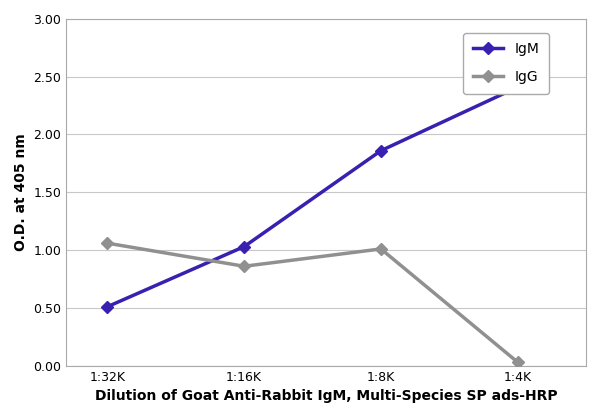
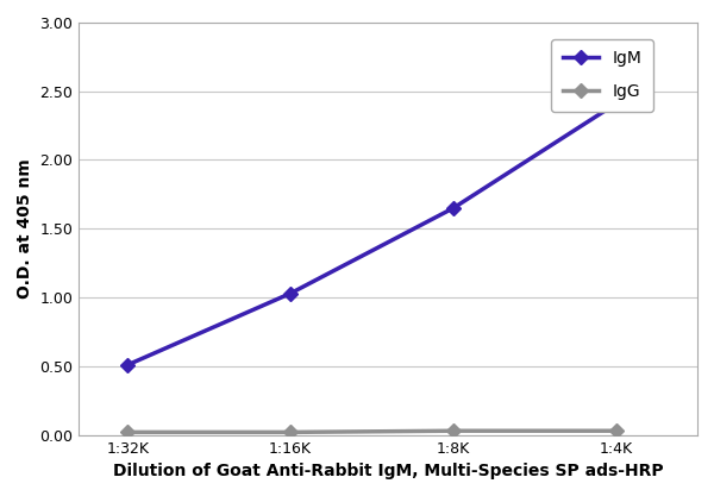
IgG/1:32K: 1.06 -> 0.02
IgG/1:16K: 0.86 -> 0.02
IgM/1:8K: 1.86 -> 1.65
IgG/1:8K: 1.01 -> 0.03
